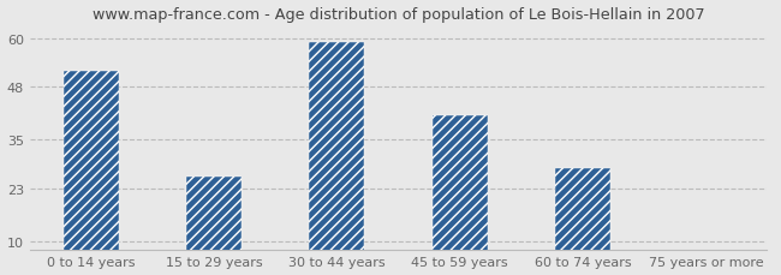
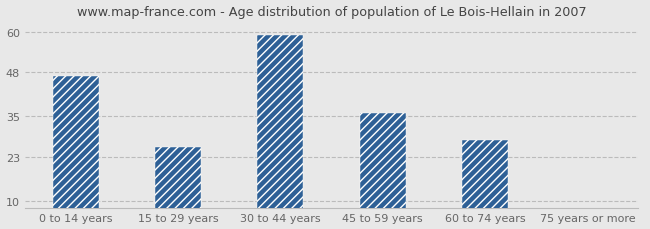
0 to 14 years: 52 -> 47
45 to 59 years: 41 -> 36
